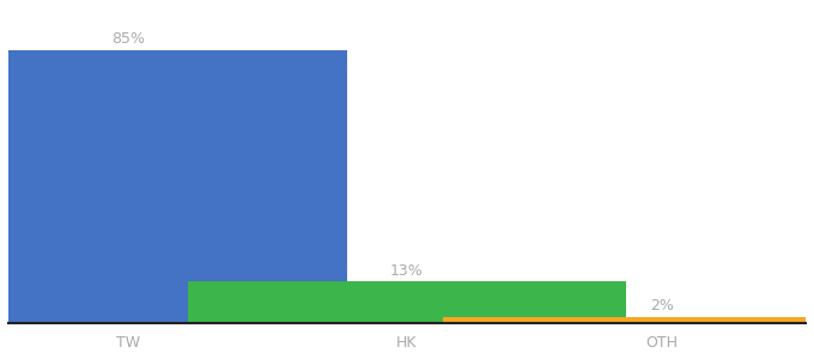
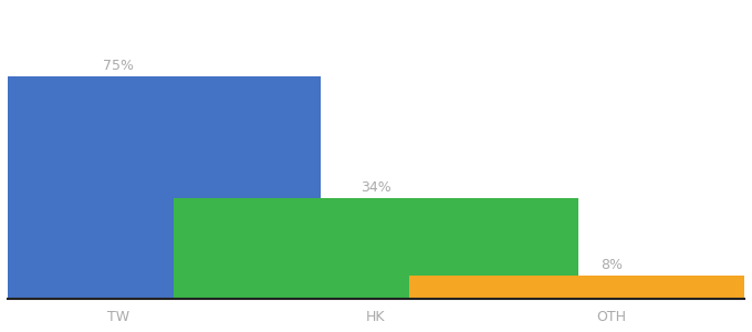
TW: 85% -> 75%
HK: 13% -> 34%
OTH: 2% -> 8%
